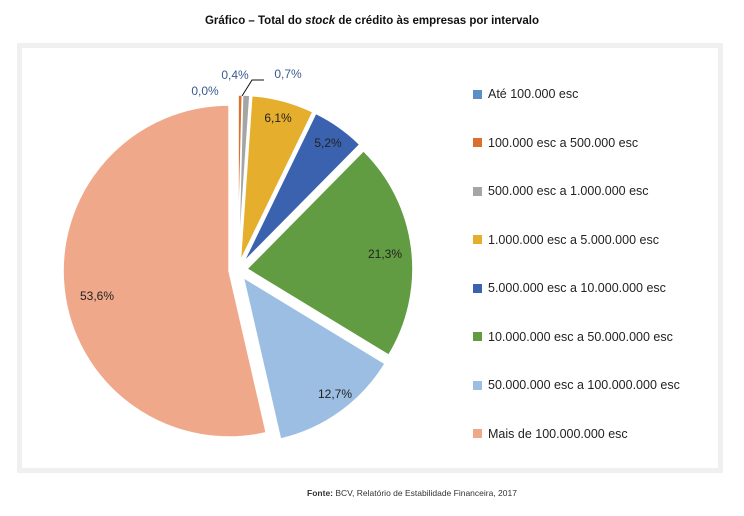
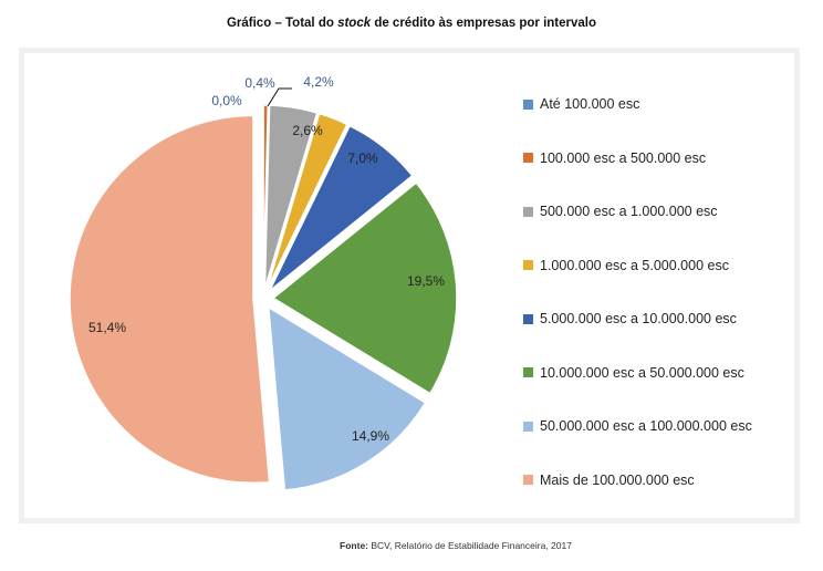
500.000 esc a 1.000.000 esc: 0,7% -> 4,2%
1.000.000 esc a 5.000.000 esc: 6,1% -> 2,6%
5.000.000 esc a 10.000.000 esc: 5,2% -> 7,0%
10.000.000 esc a 50.000.000 esc: 21,3% -> 19,5%
50.000.000 esc a 100.000.000 esc: 12,7% -> 14,9%
Mais de 100.000.000 esc: 53,6% -> 51,4%
